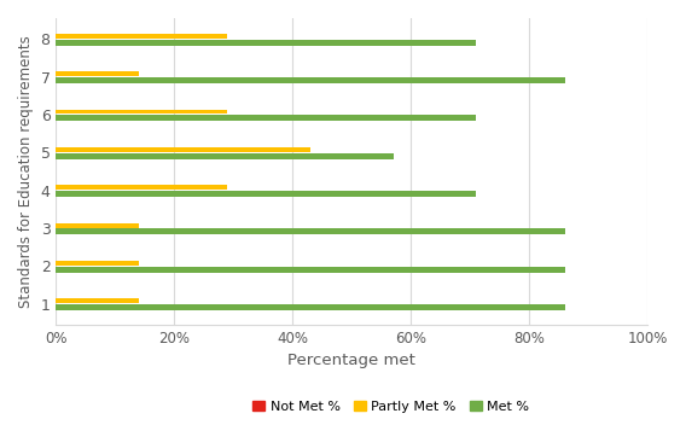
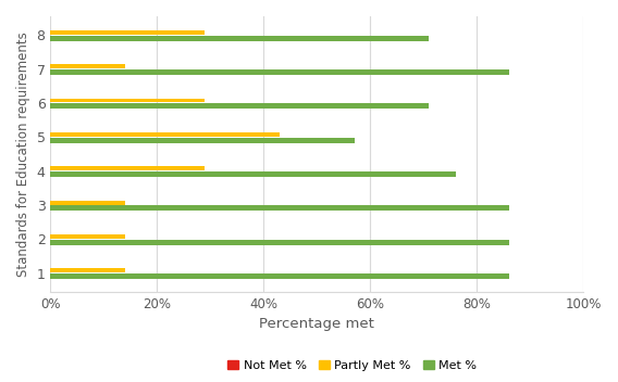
Met %/4: 71% -> 76%
